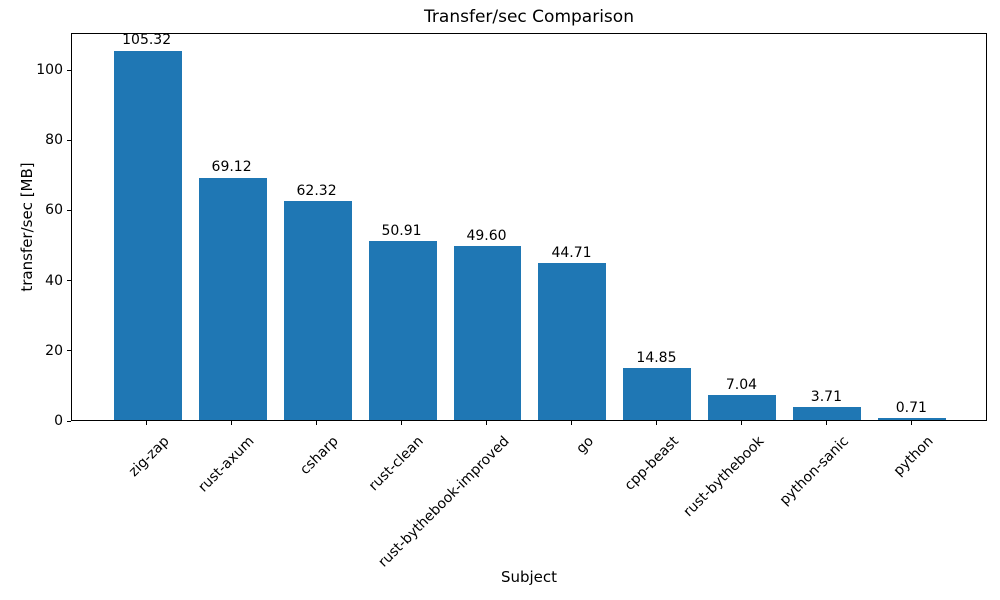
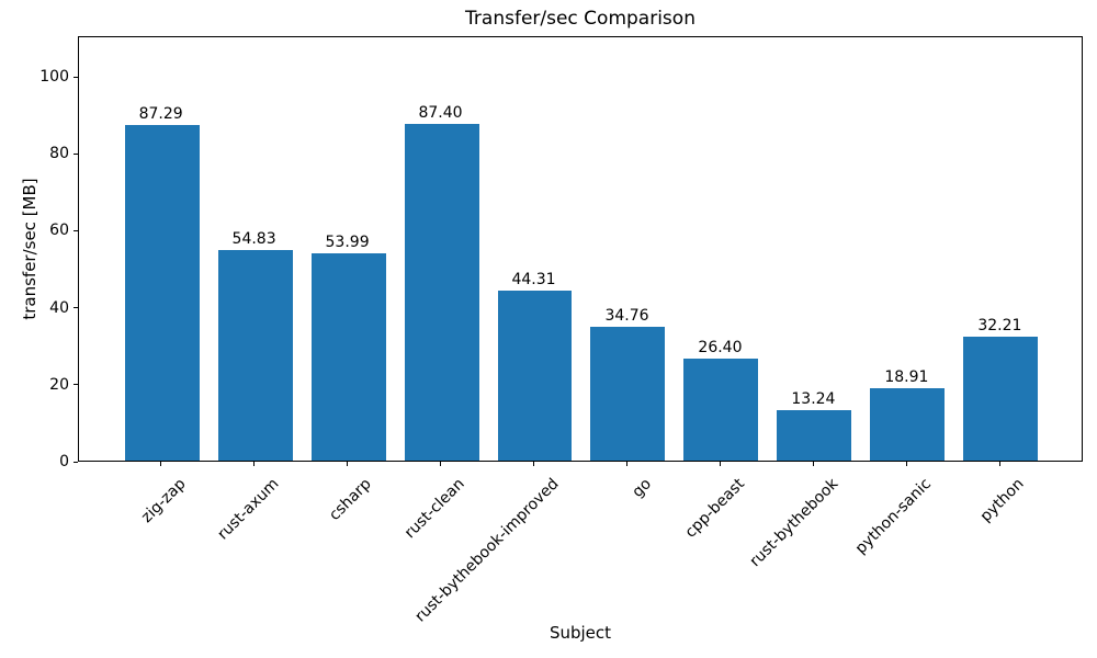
zig-zap: 105.32 -> 87.29
rust-axum: 69.12 -> 54.83
csharp: 62.32 -> 53.99
rust-clean: 50.91 -> 87.40
rust-bythebook-improved: 49.60 -> 44.31
go: 44.71 -> 34.76
cpp-beast: 14.85 -> 26.40
rust-bythebook: 7.04 -> 13.24
python-sanic: 3.71 -> 18.91
python: 0.71 -> 32.21
